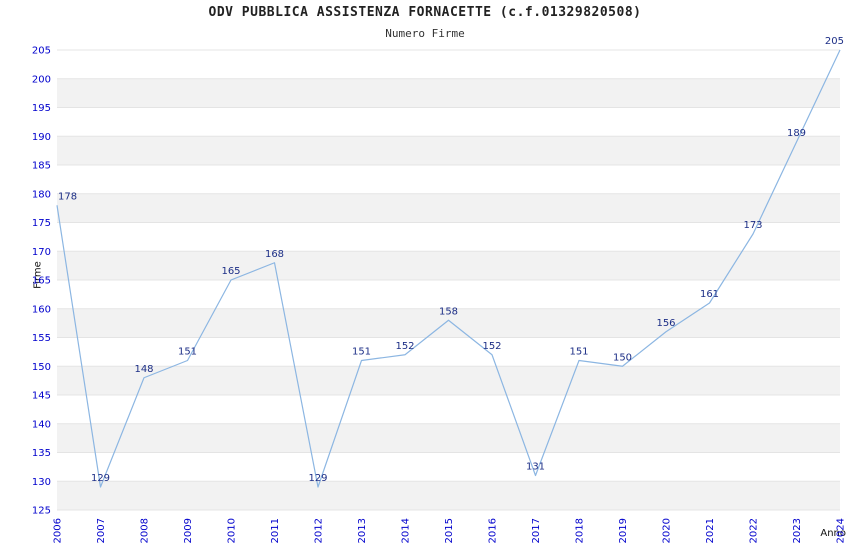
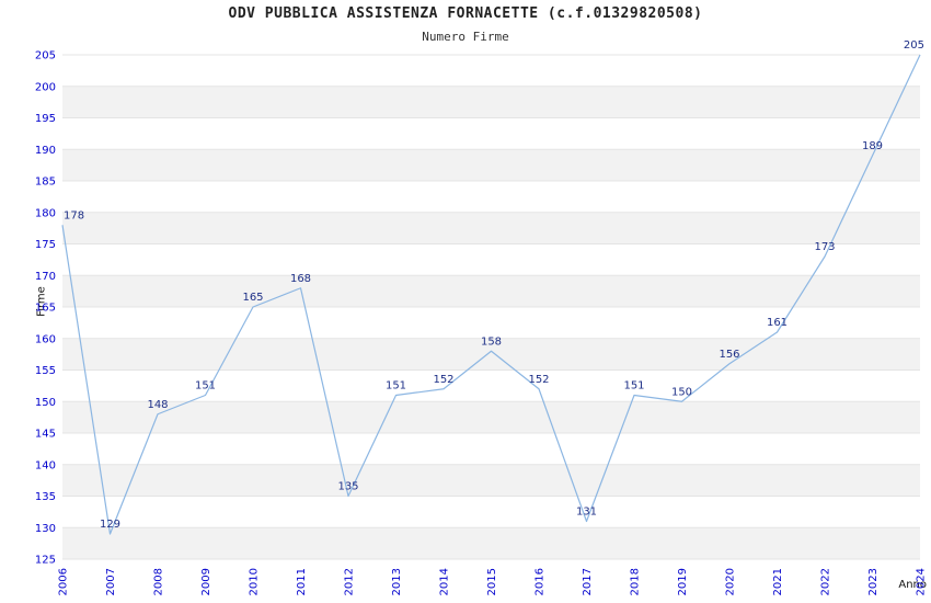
2012: 129 -> 135
